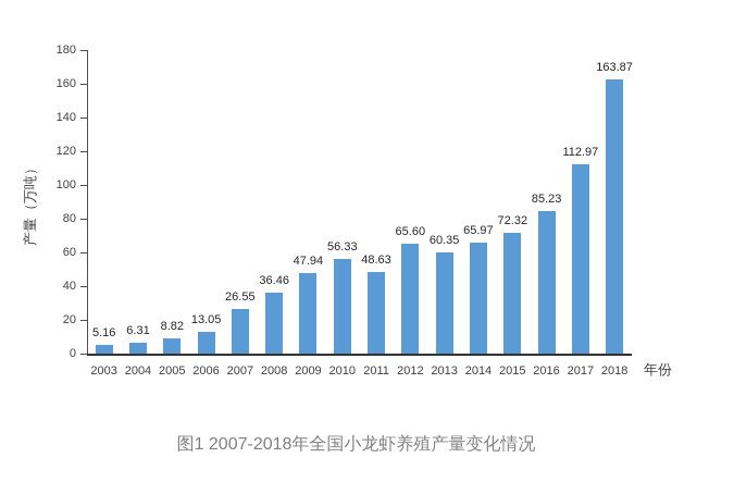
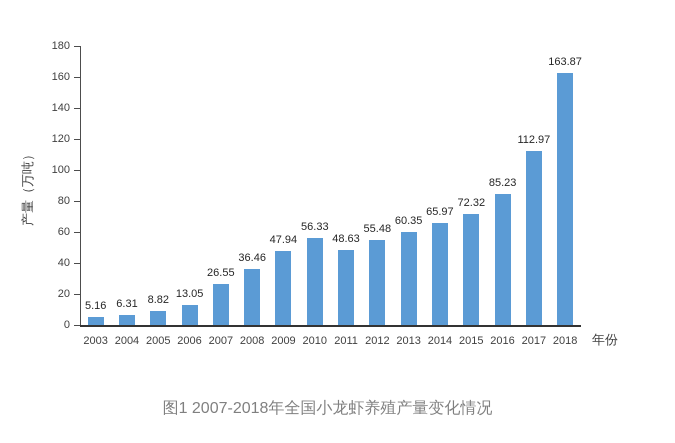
2012: 65.60 -> 55.48
